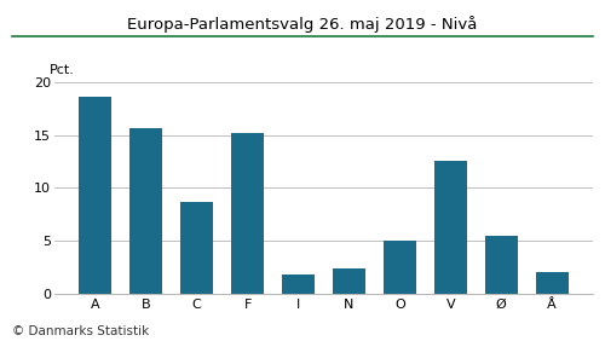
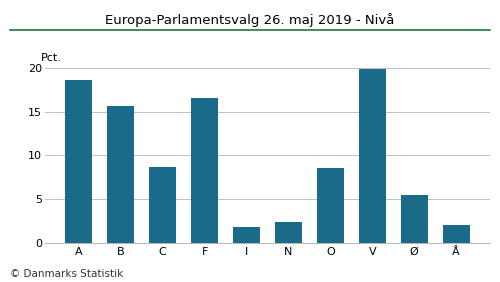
F: 15.2 -> 16.6
O: 5.0 -> 8.5
V: 12.6 -> 19.9
